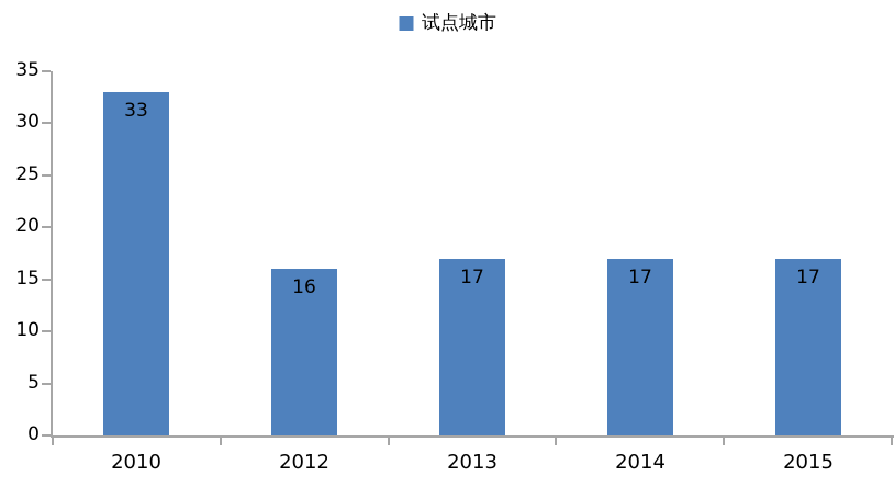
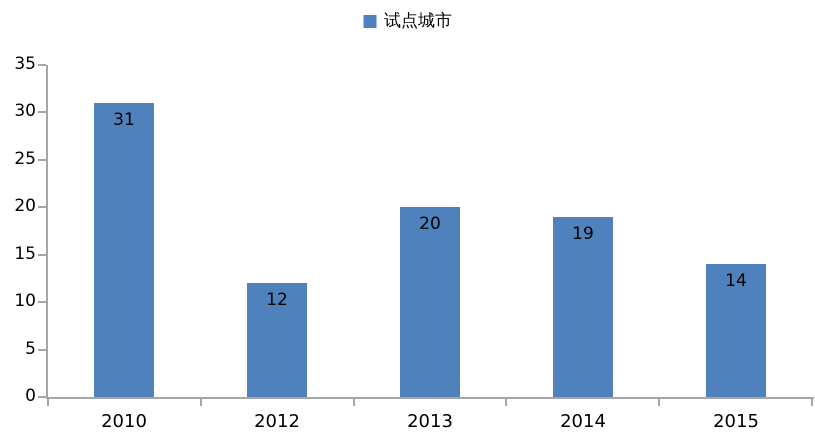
2010: 33 -> 31
2012: 16 -> 12
2013: 17 -> 20
2014: 17 -> 19
2015: 17 -> 14
